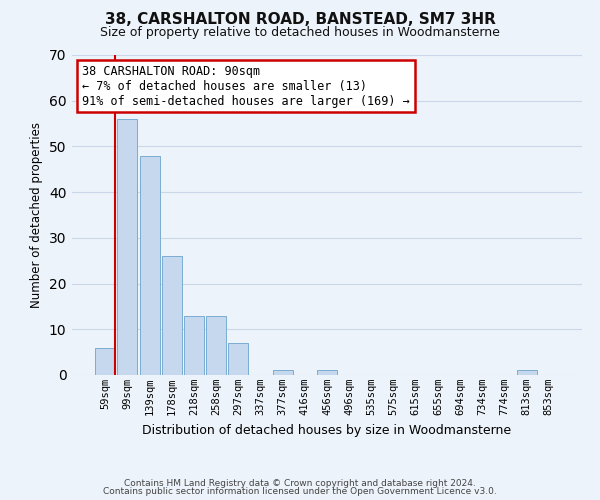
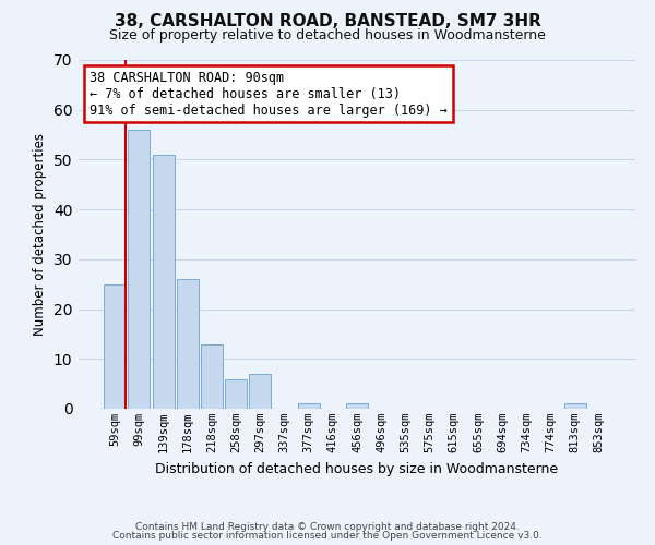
59sqm: 6 -> 25
139sqm: 48 -> 51
258sqm: 13 -> 6
